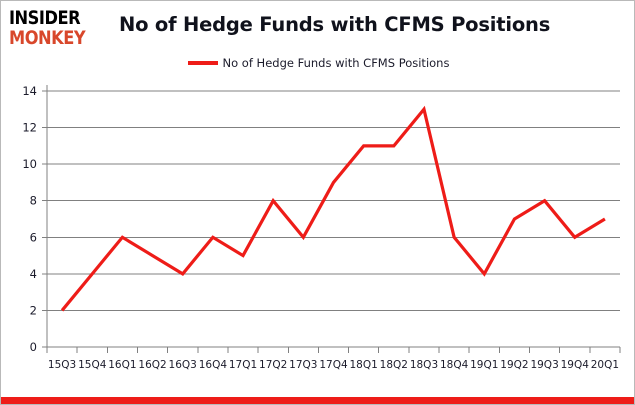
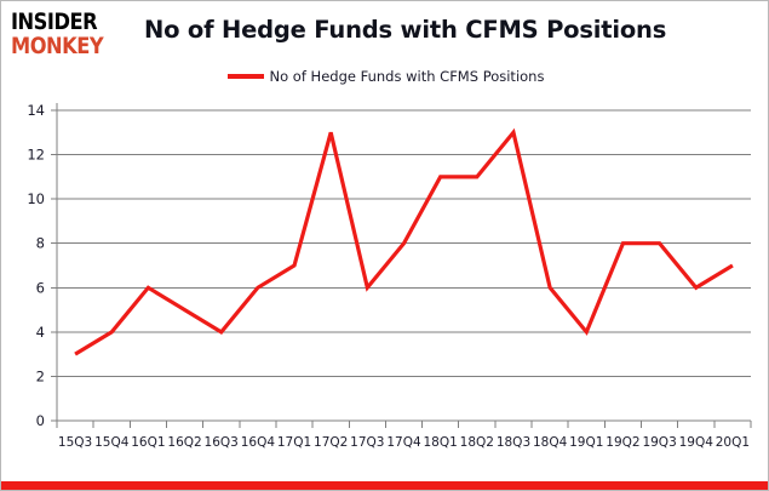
15Q3: 2 -> 3
17Q1: 5 -> 7
17Q2: 8 -> 13
17Q4: 9 -> 8
19Q2: 7 -> 8
